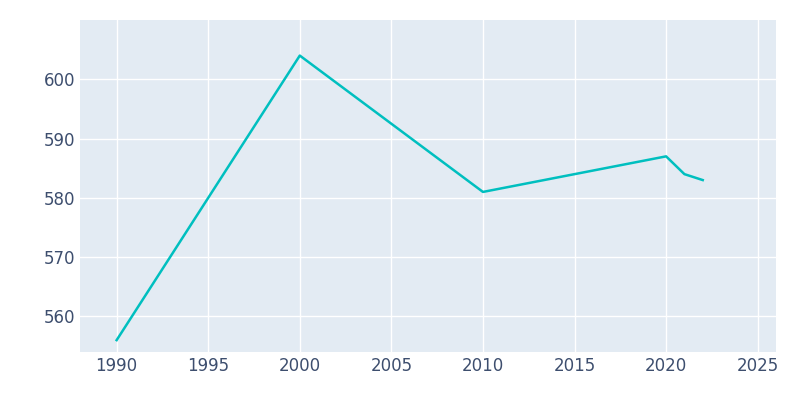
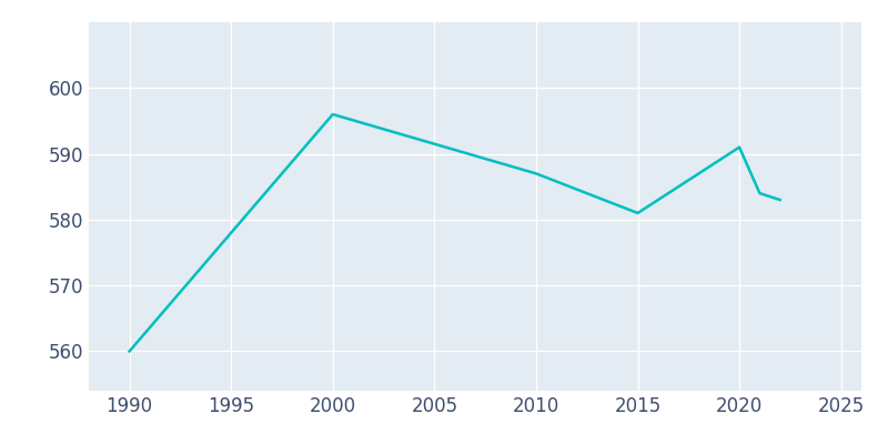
1990: 556 -> 560
2000: 604 -> 596
2010: 581 -> 587
2015: 584 -> 581
2020: 587 -> 591
